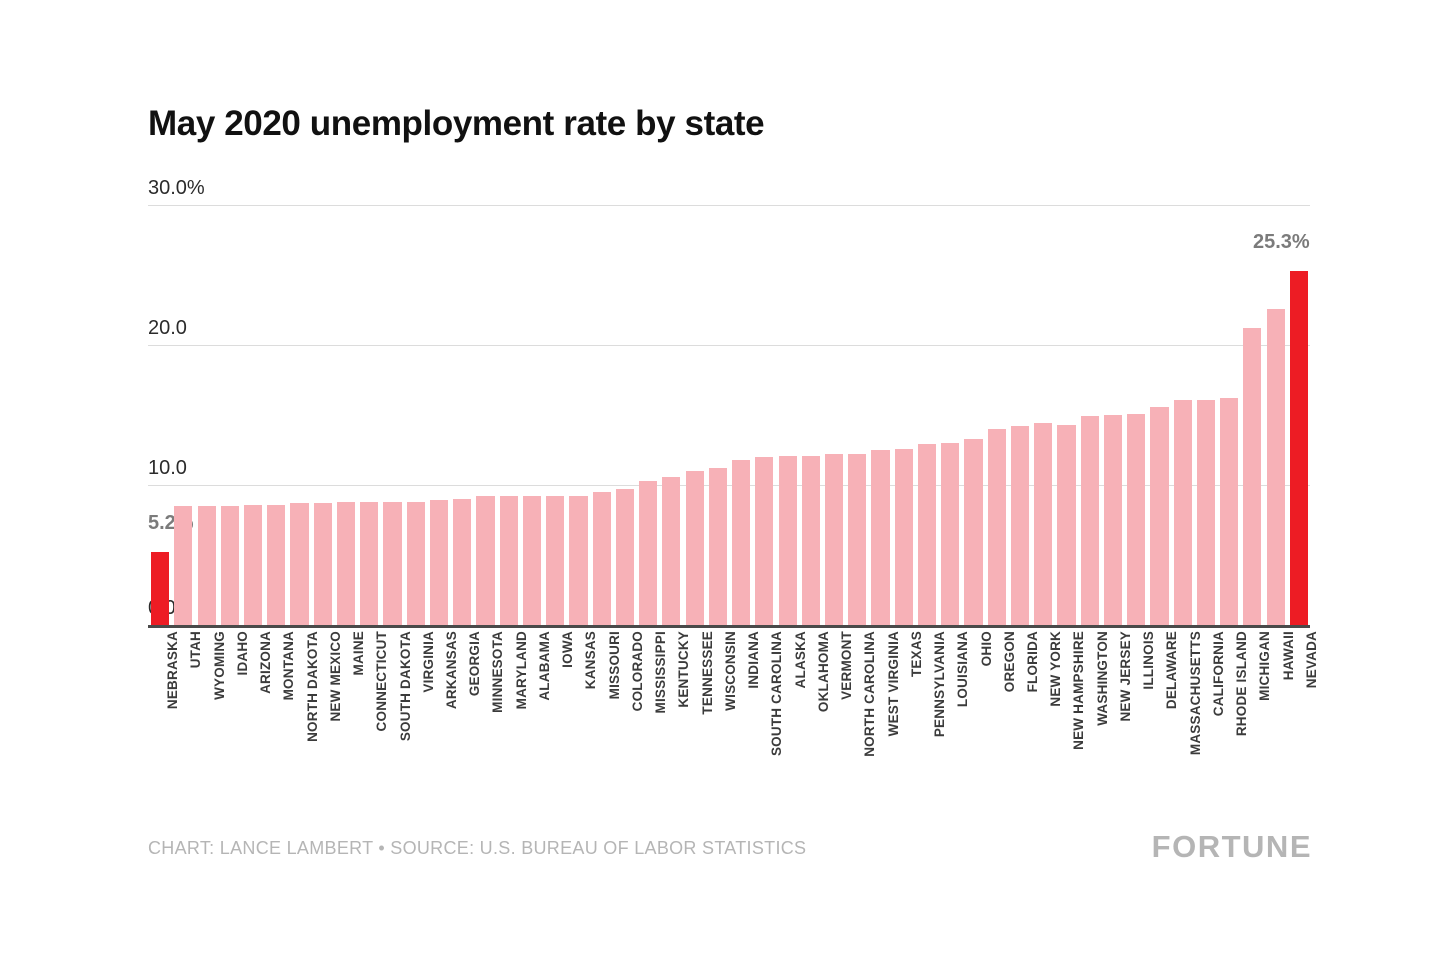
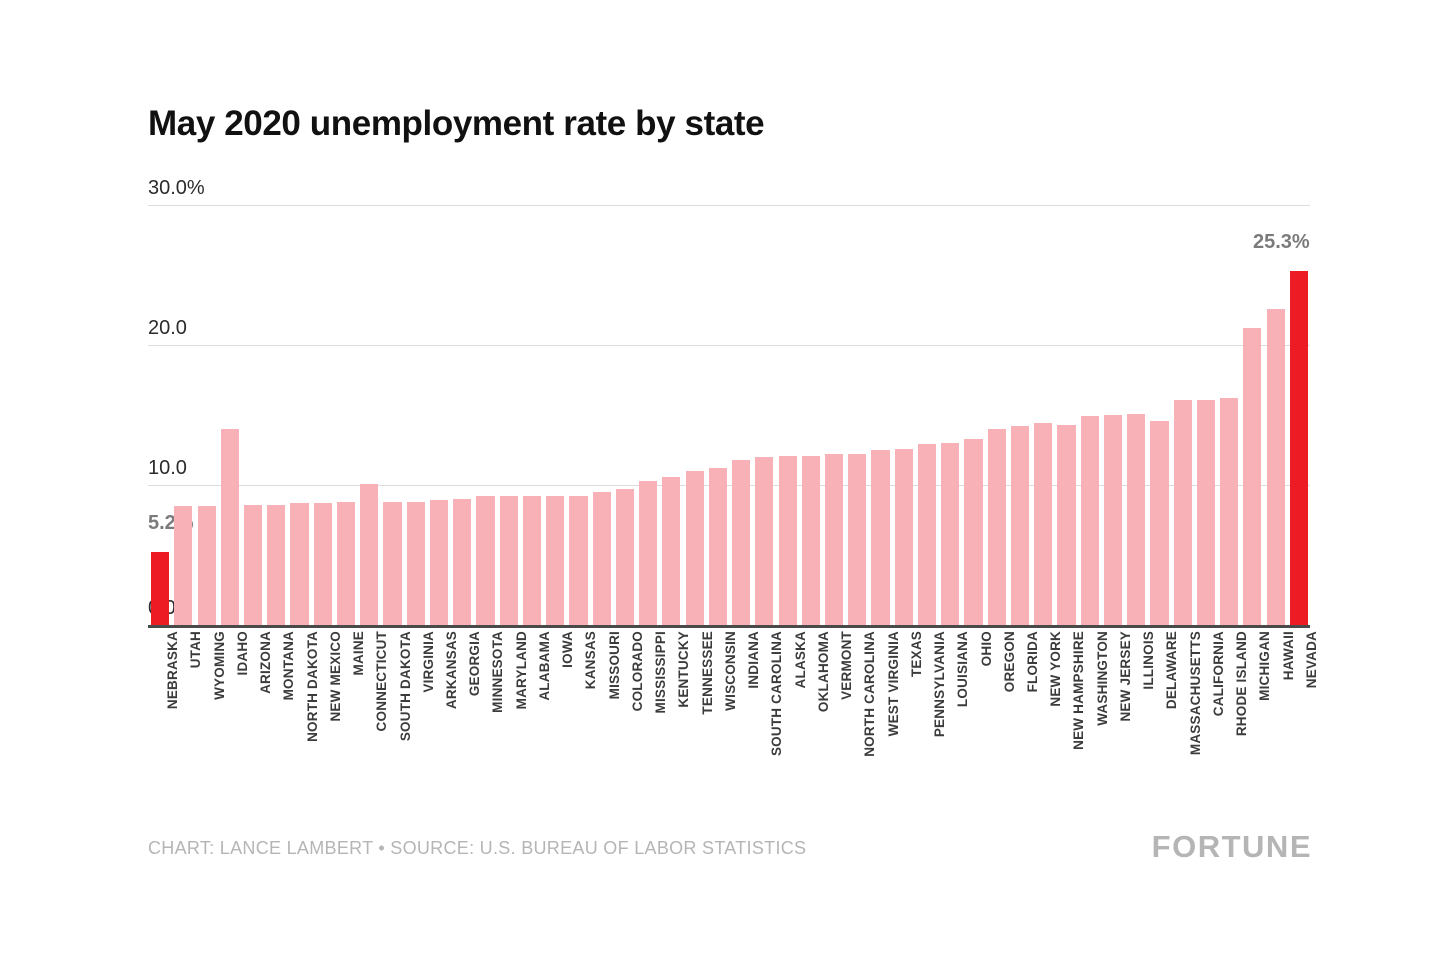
IDAHO: 8.5% -> 14.0%
CONNECTICUT: 8.8% -> 10.1%
DELAWARE: 15.6% -> 14.6%
